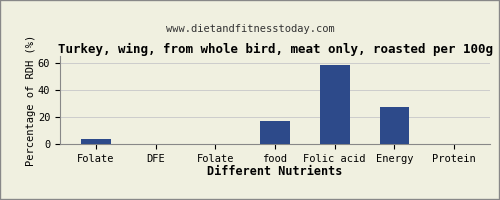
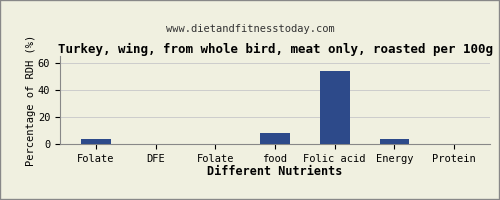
food: 17 -> 8
Folic acid: 58 -> 54
Energy: 27 -> 4
